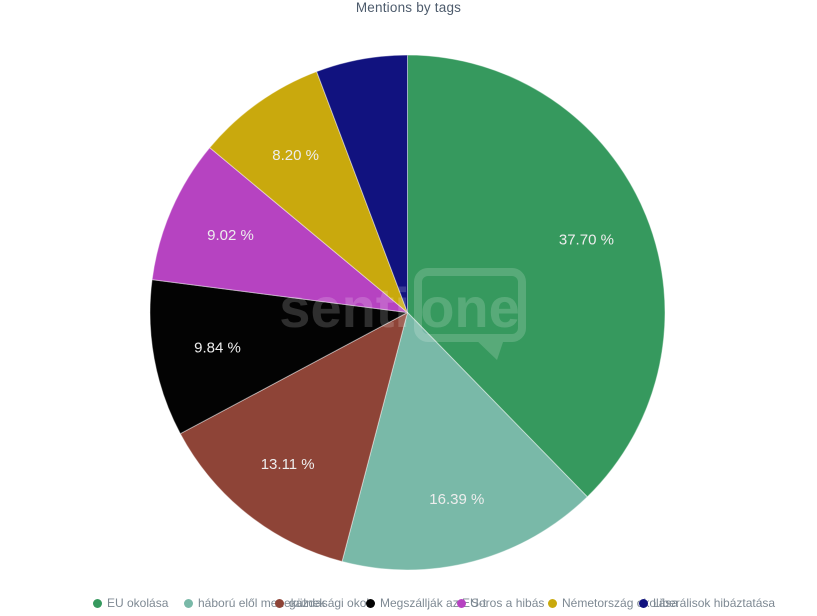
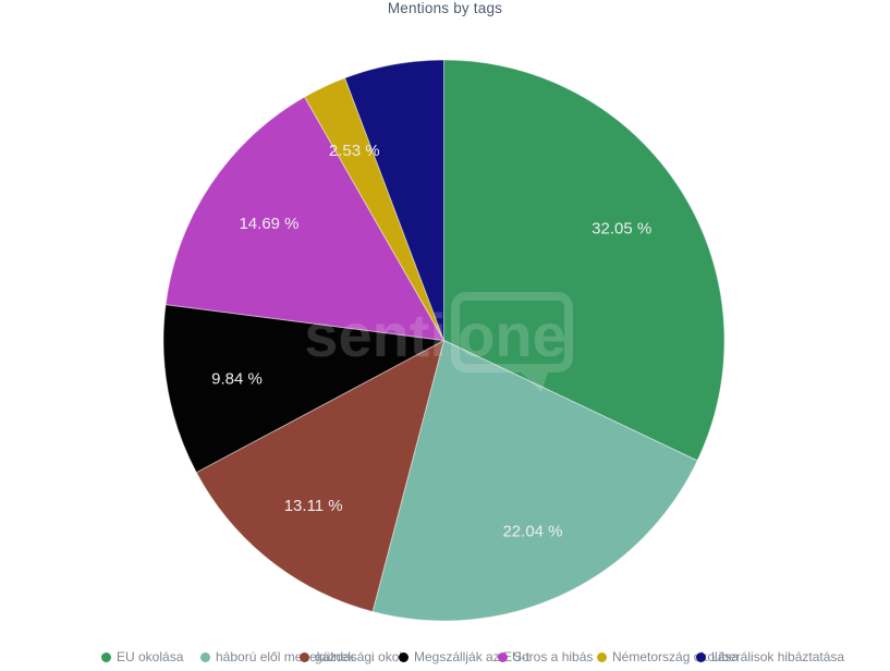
EU okolása: 37.70 -> 32.05
háború elől menekülnek: 16.39 -> 22.04
Soros a hibás: 9.02 -> 14.69
Németország okolása: 8.20 -> 2.53
